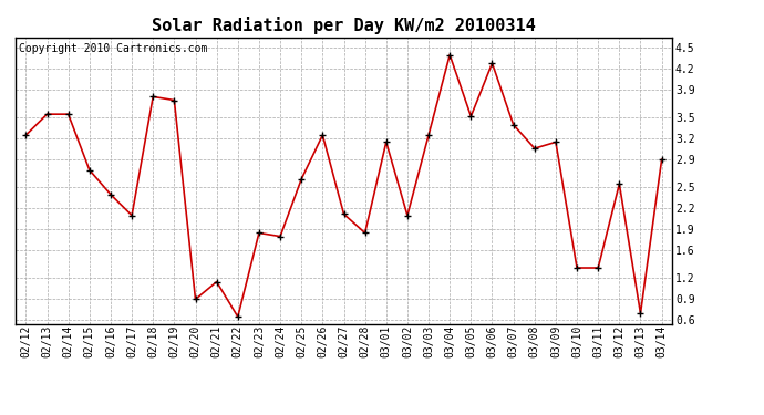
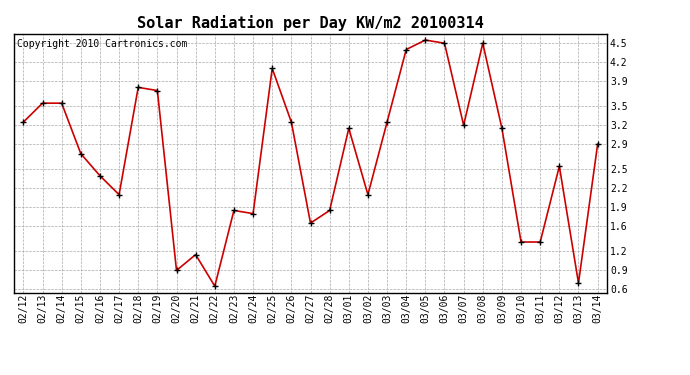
02/25: 2.62 -> 4.10
02/27: 2.12 -> 1.65
03/05: 3.52 -> 4.55
03/06: 4.28 -> 4.50
03/07: 3.40 -> 3.20
03/08: 3.06 -> 4.50
